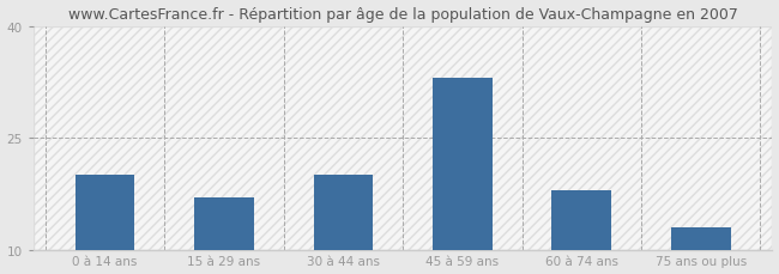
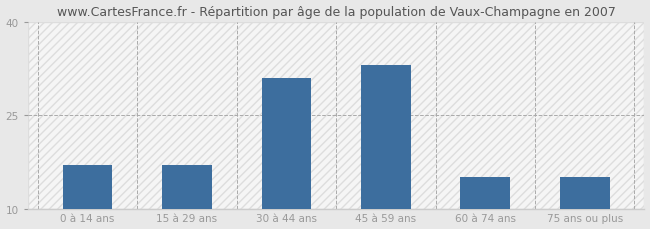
0 à 14 ans: 20 -> 17
30 à 44 ans: 20 -> 31
60 à 74 ans: 18 -> 15
75 ans ou plus: 13 -> 15
